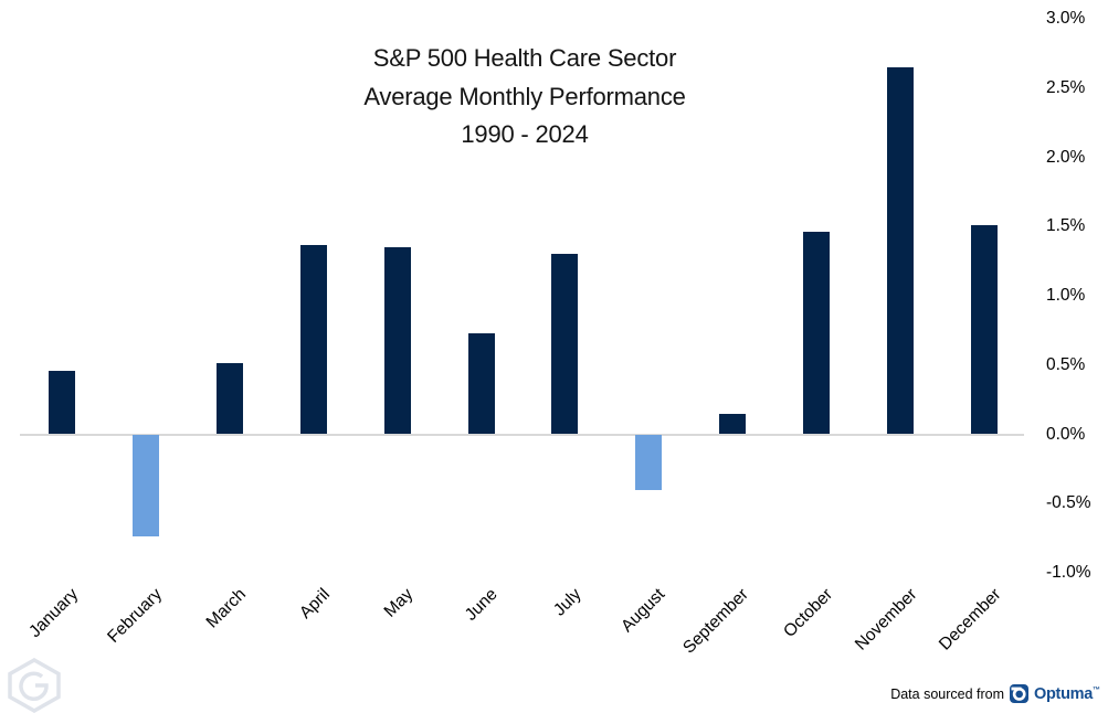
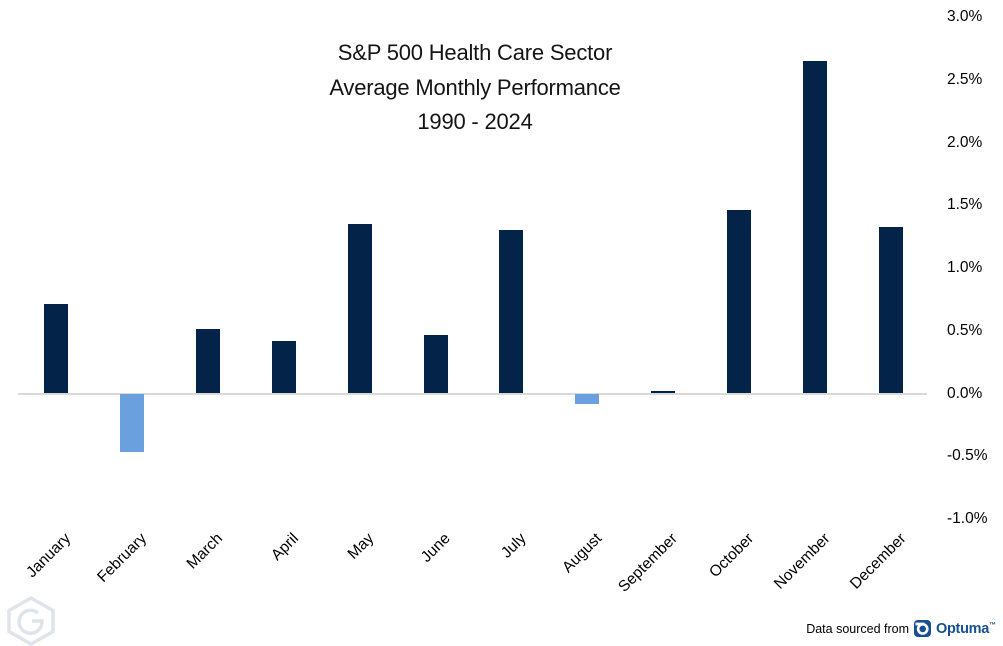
January: 0.46% -> 0.71%
February: -0.74% -> -0.47%
April: 1.37% -> 0.42%
June: 0.73% -> 0.47%
August: -0.40% -> -0.08%
September: 0.15% -> 0.02%
December: 1.51% -> 1.33%
